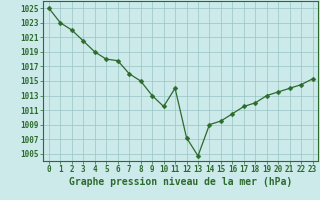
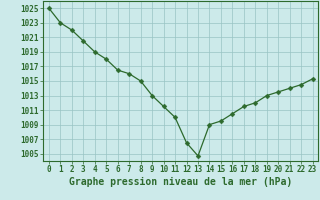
6: 1017.8 -> 1016.5
11: 1014.0 -> 1010.0
12: 1007.2 -> 1006.5
